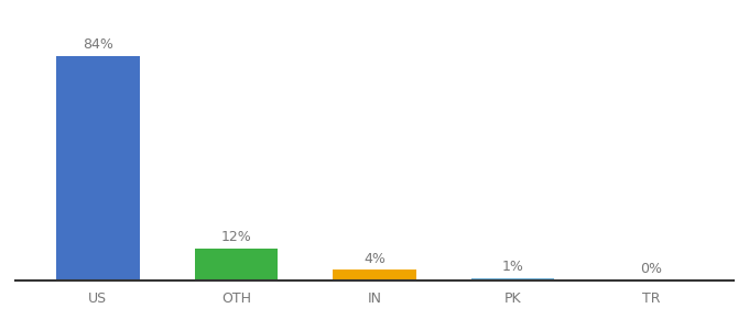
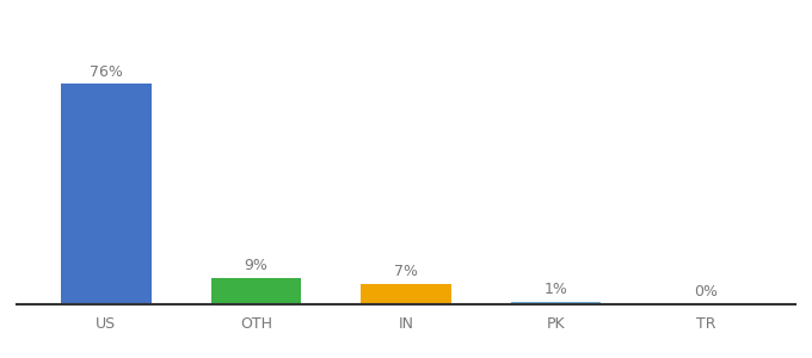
US: 84% -> 76%
OTH: 12% -> 9%
IN: 4% -> 7%
